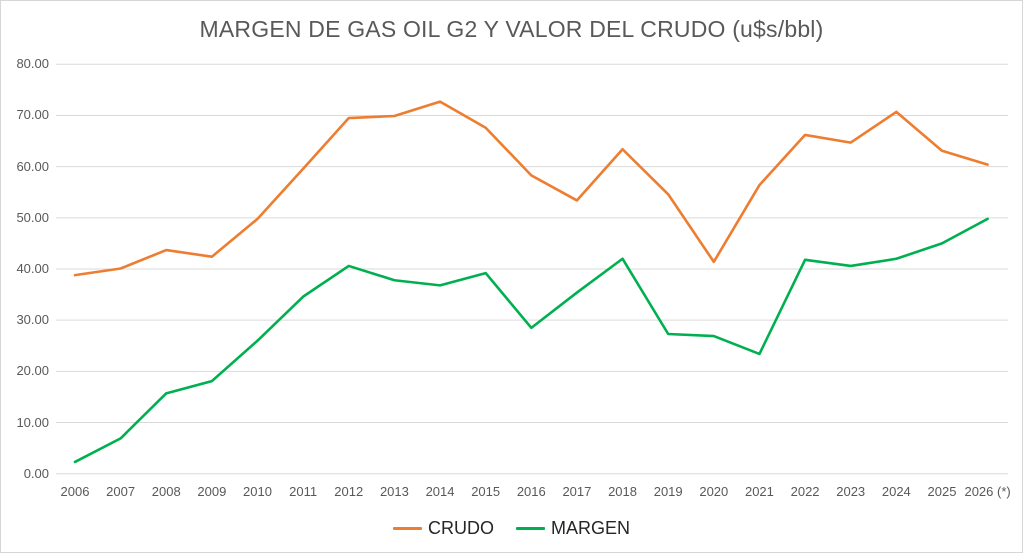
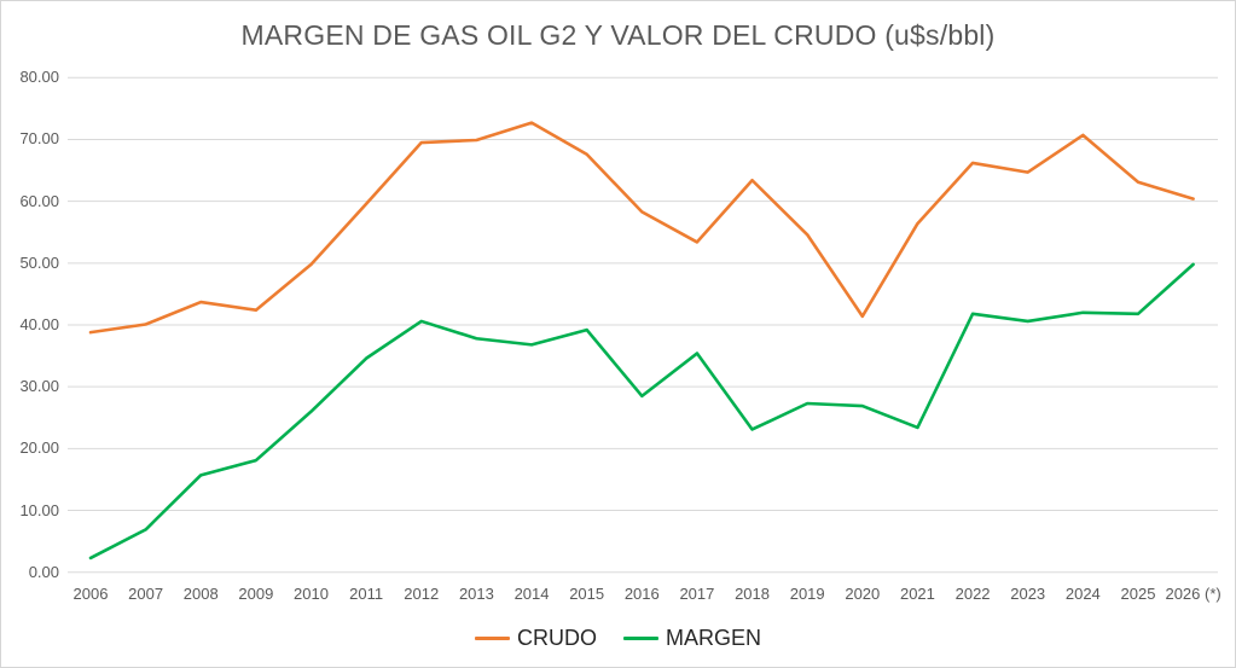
MARGEN/2018: 42 -> 23
MARGEN/2025: 45 -> 42
